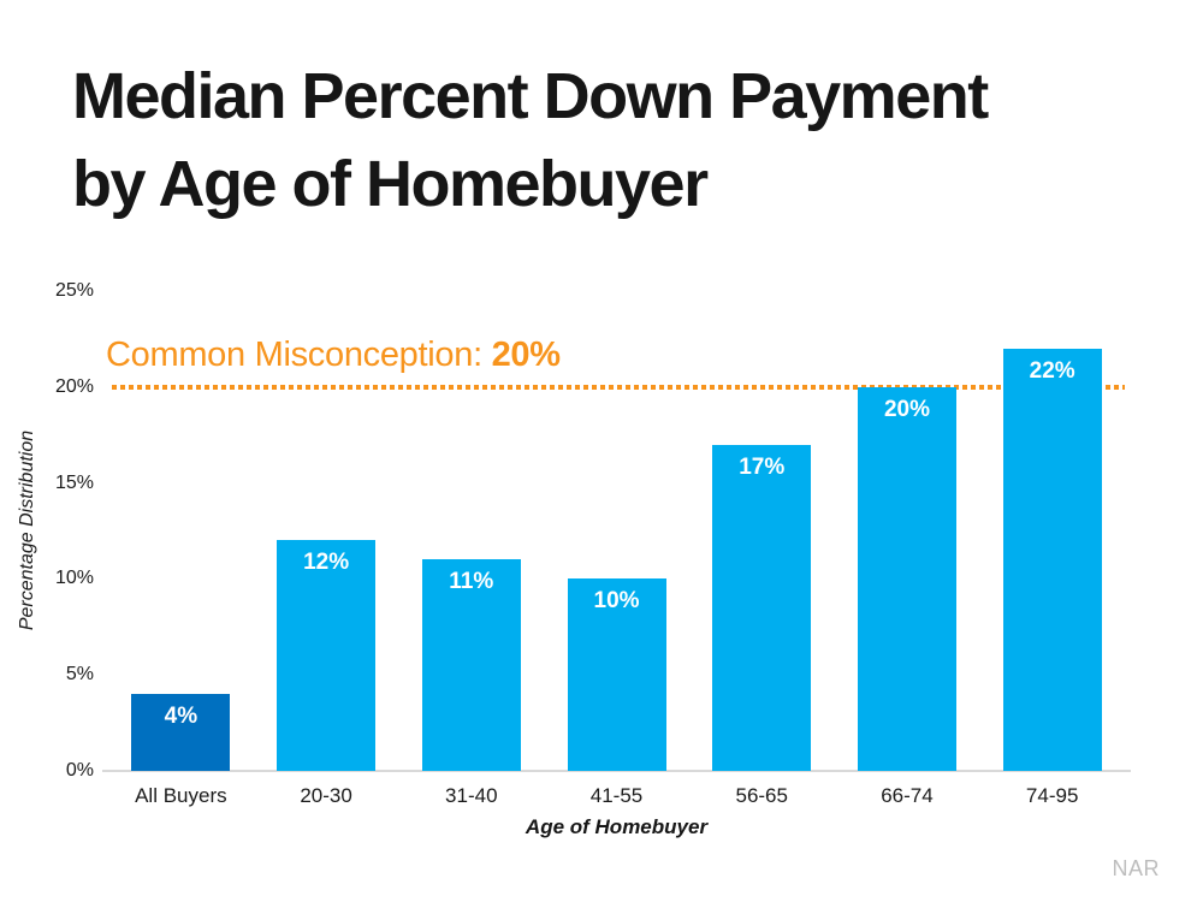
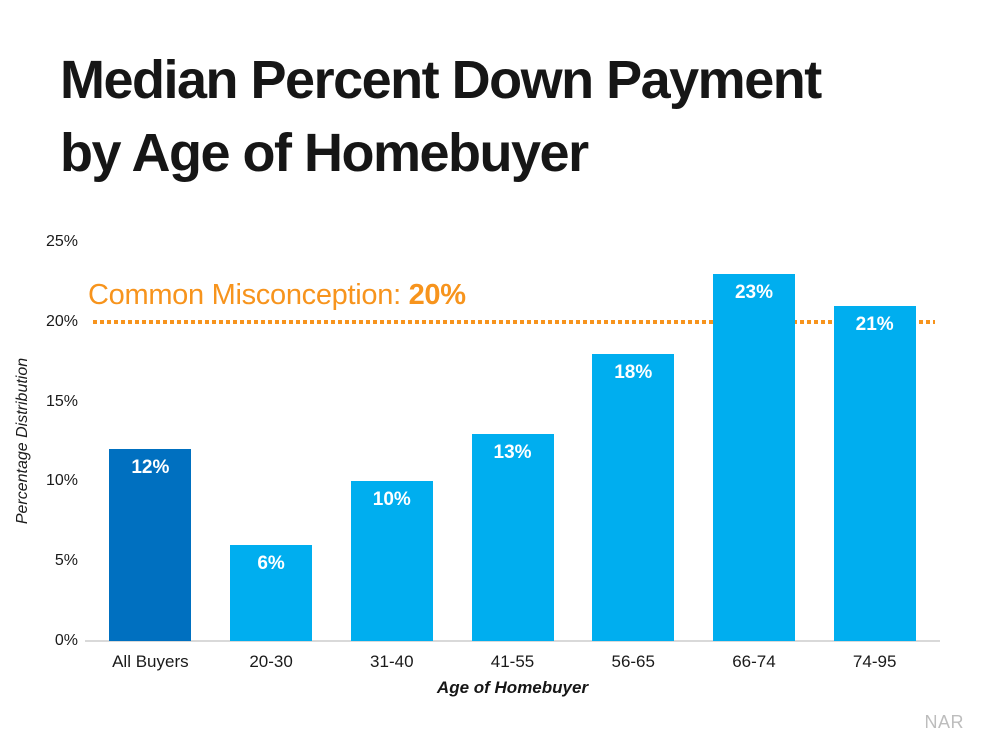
All Buyers: 4% -> 12%
20-30: 12% -> 6%
31-40: 11% -> 10%
41-55: 10% -> 13%
56-65: 17% -> 18%
66-74: 20% -> 23%
74-95: 22% -> 21%
